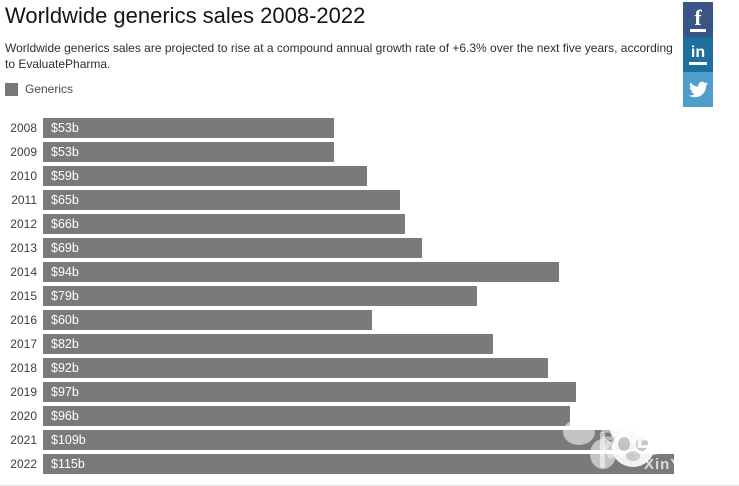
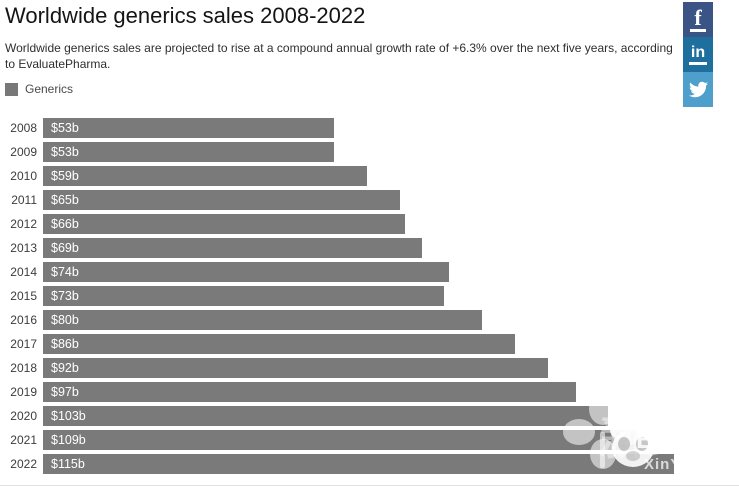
2014: $94b -> $74b
2015: $79b -> $73b
2016: $60b -> $80b
2017: $82b -> $86b
2020: $96b -> $103b
